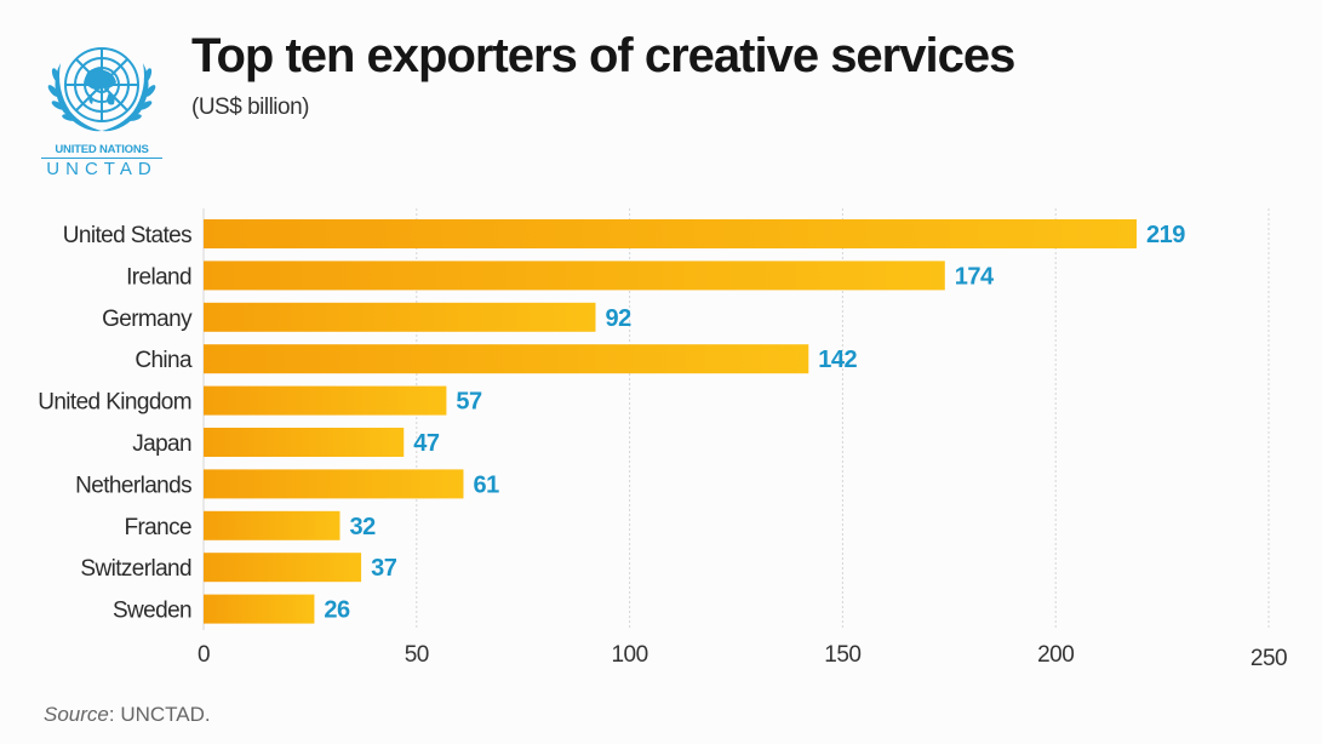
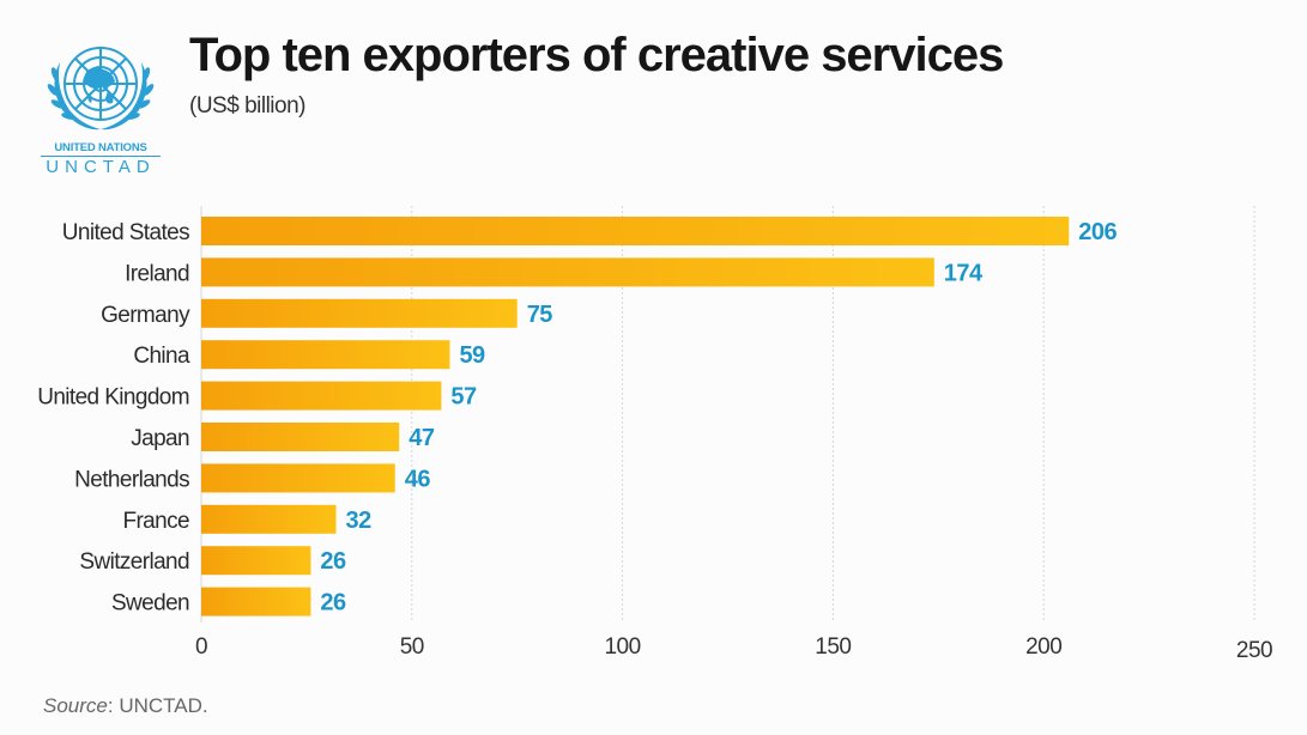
United States: 219 -> 206
Germany: 92 -> 75
China: 142 -> 59
Netherlands: 61 -> 46
Switzerland: 37 -> 26
